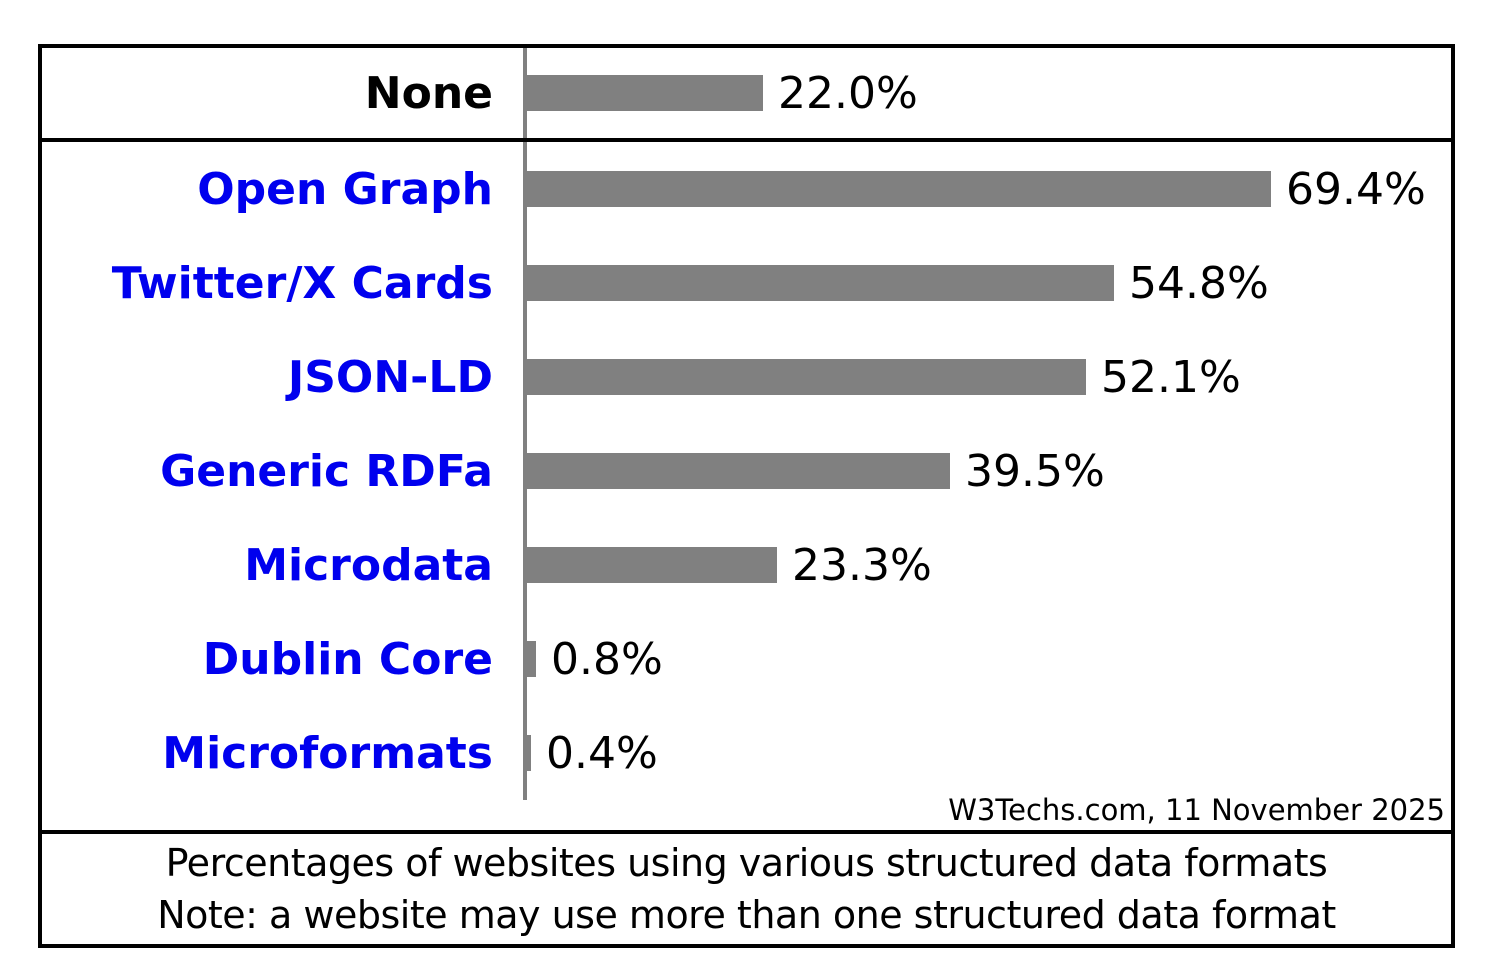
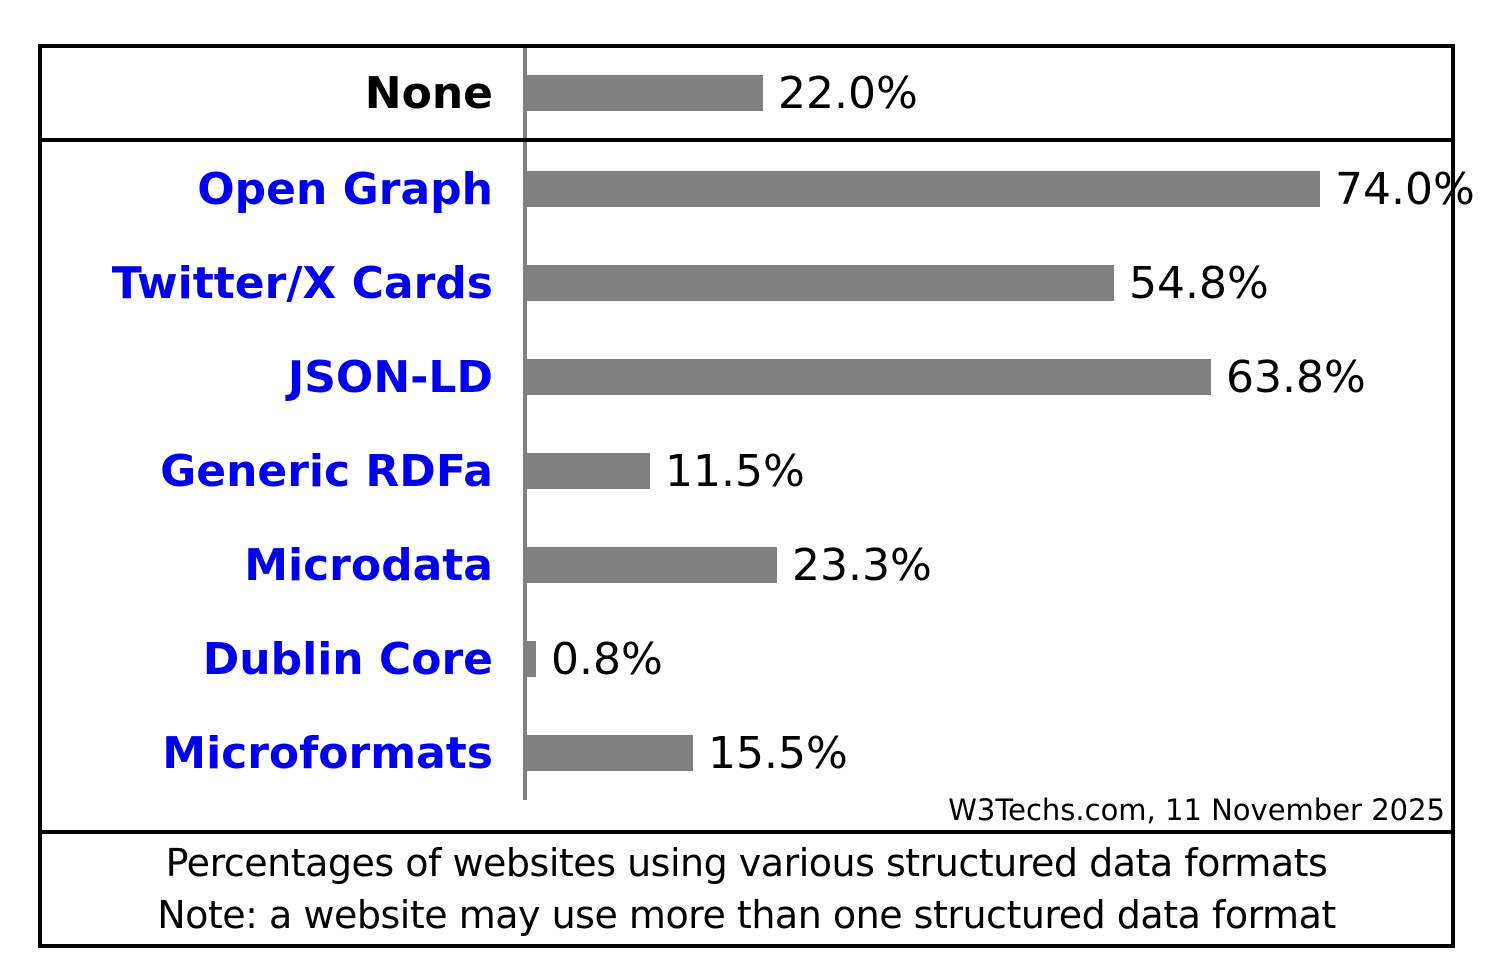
Open Graph: 69.4% -> 74.0%
JSON-LD: 52.1% -> 63.8%
Generic RDFa: 39.5% -> 11.5%
Microformats: 0.4% -> 15.5%
